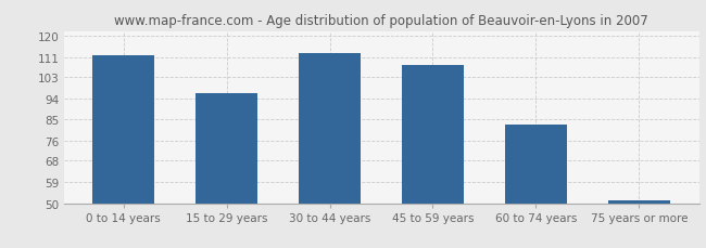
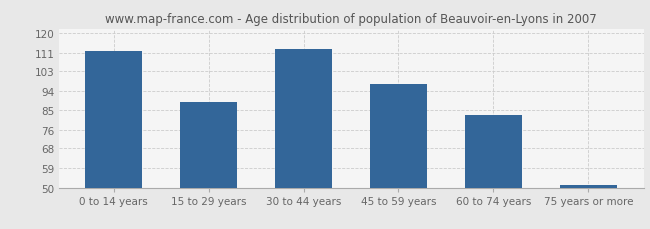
15 to 29 years: 96 -> 89
45 to 59 years: 108 -> 97
